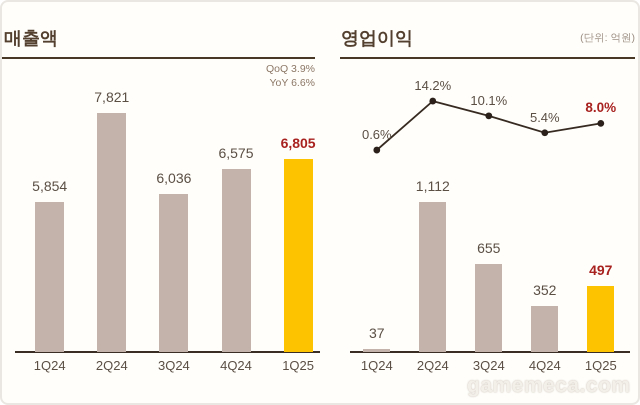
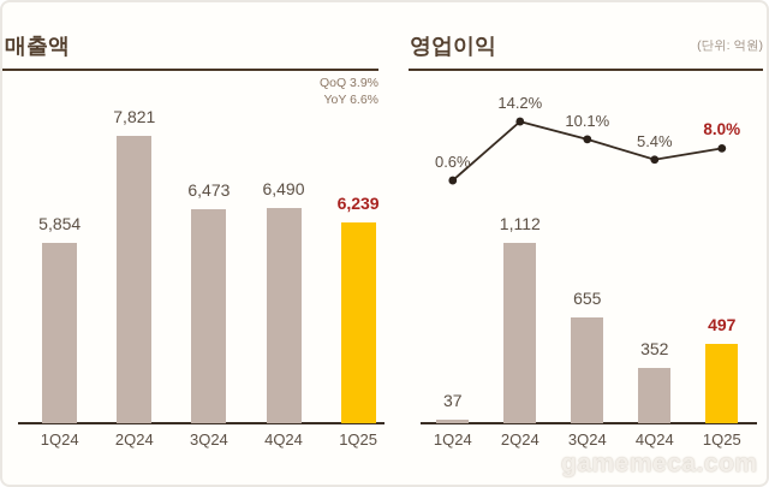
매출액/3Q24: 6,036 -> 6,473
매출액/4Q24: 6,575 -> 6,490
매출액/1Q25: 6,805 -> 6,239
